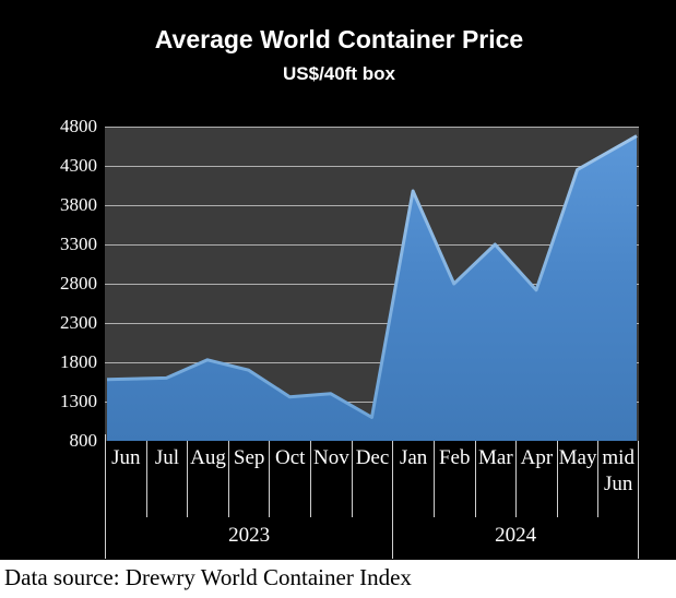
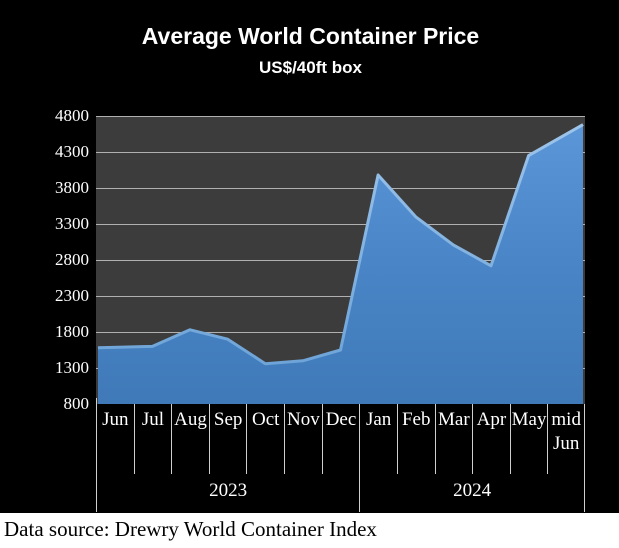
Dec: 1100 -> 1600
Feb: 2800 -> 3400
Mar: 3300 -> 3000
